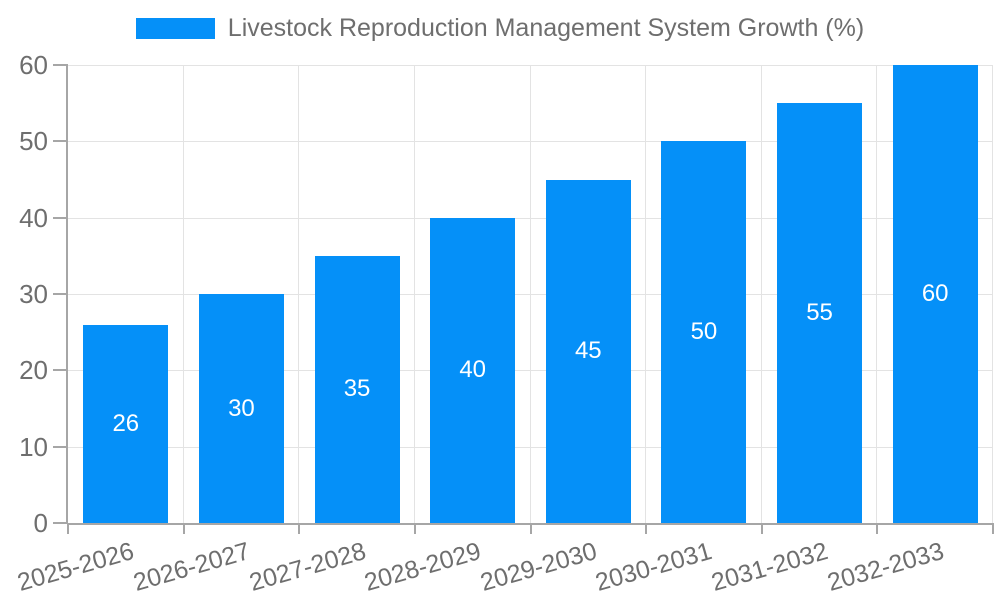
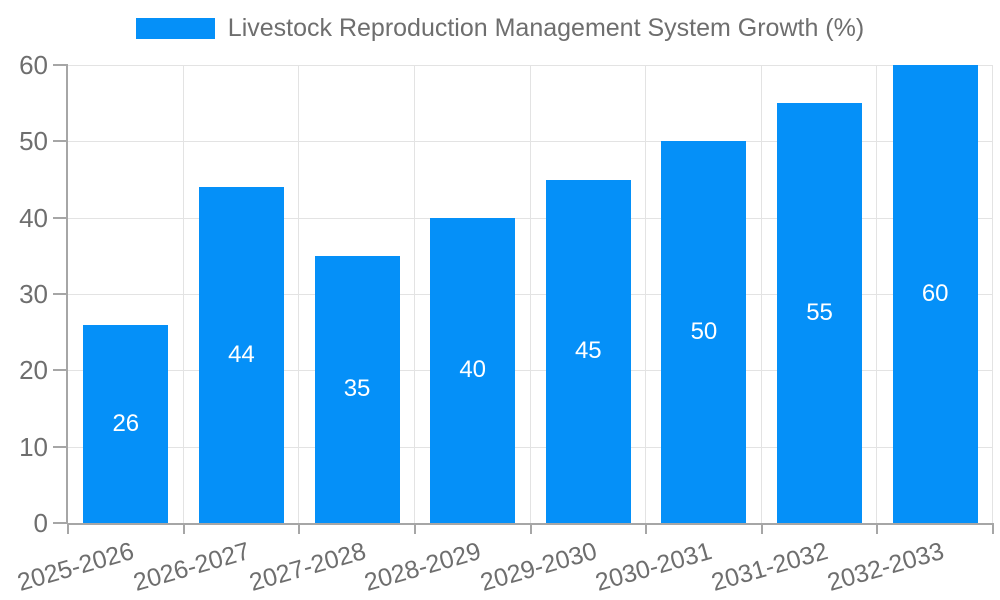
2026-2027: 30 -> 44
